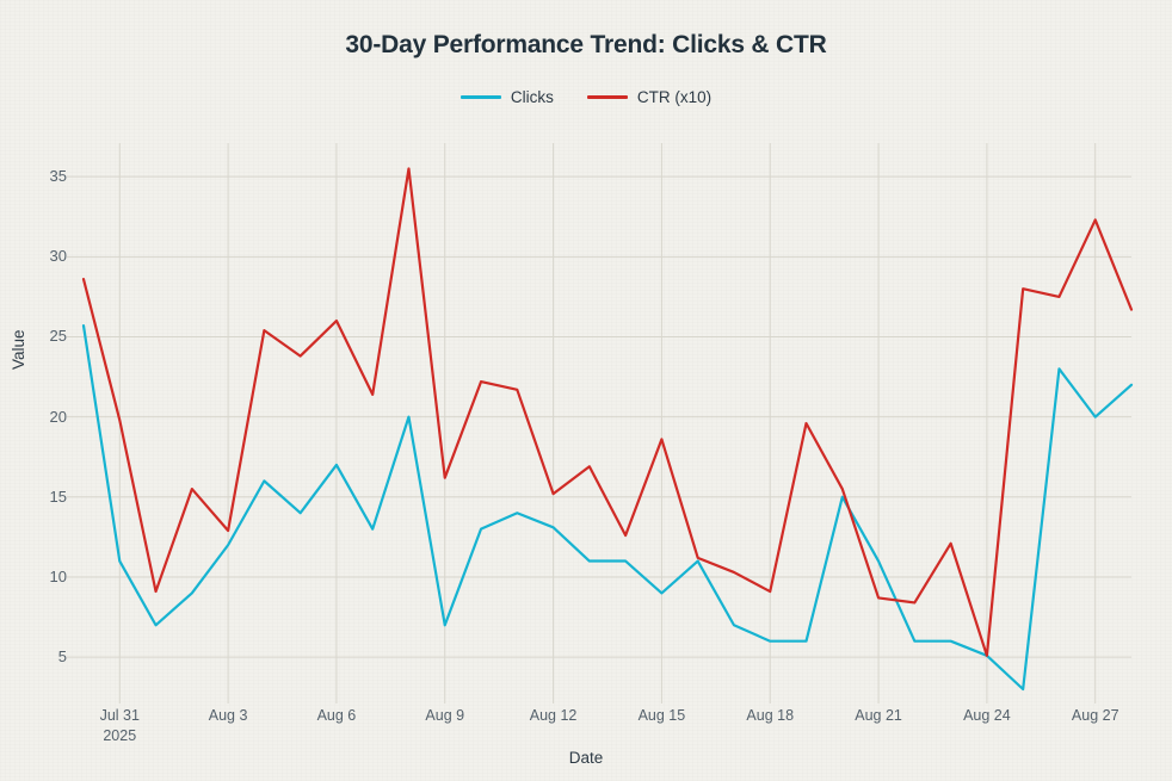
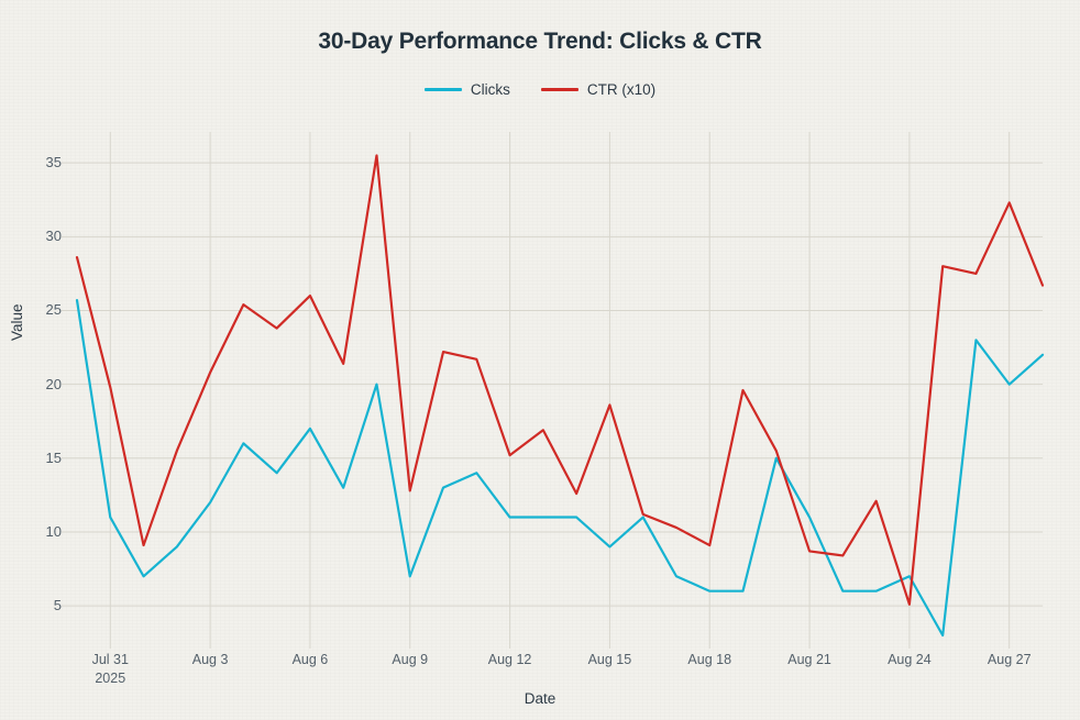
CTR (x10)/Aug 3: 12.9 -> 20.8
CTR (x10)/Aug 9: 16.2 -> 12.8
Clicks/Aug 12: 13.1 -> 11.0
Clicks/Aug 24: 5.1 -> 7.0
